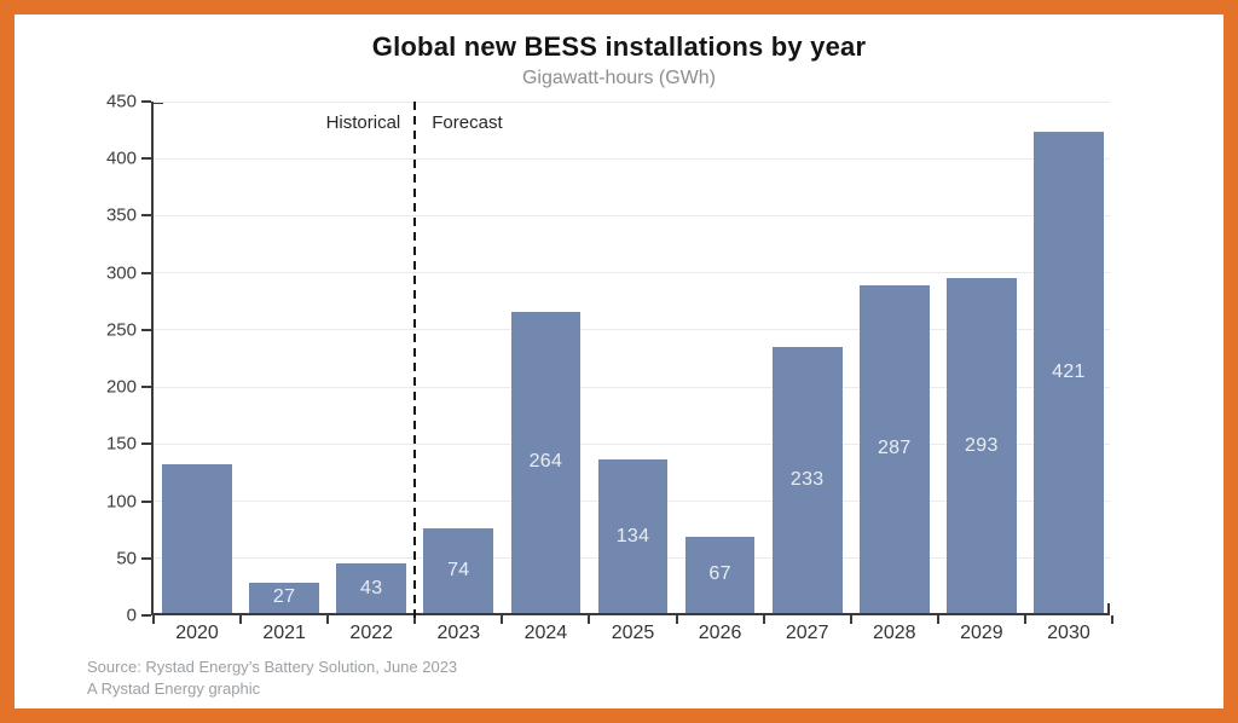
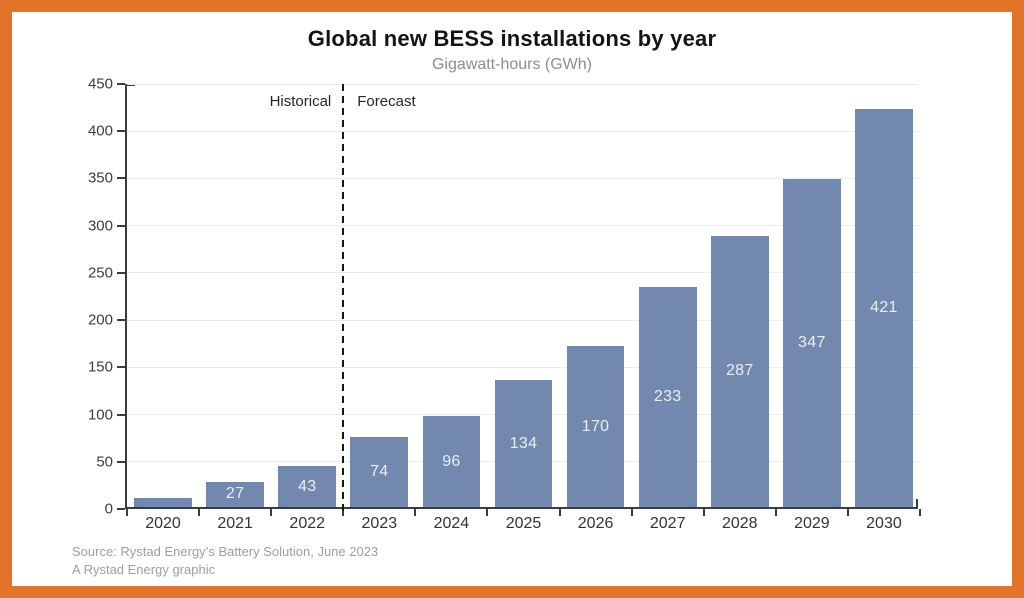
2020: 130 -> 10
2024: 264 -> 96
2026: 67 -> 170
2029: 293 -> 347
